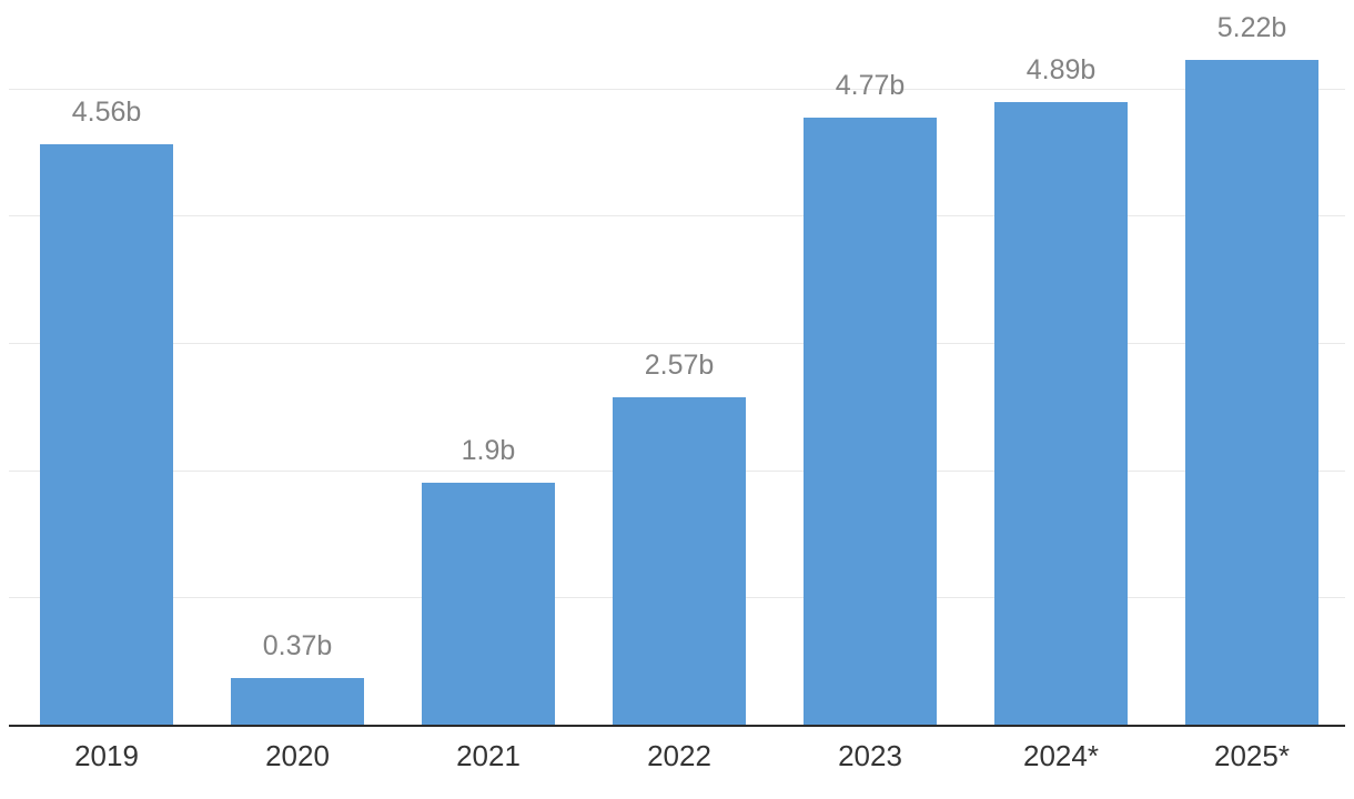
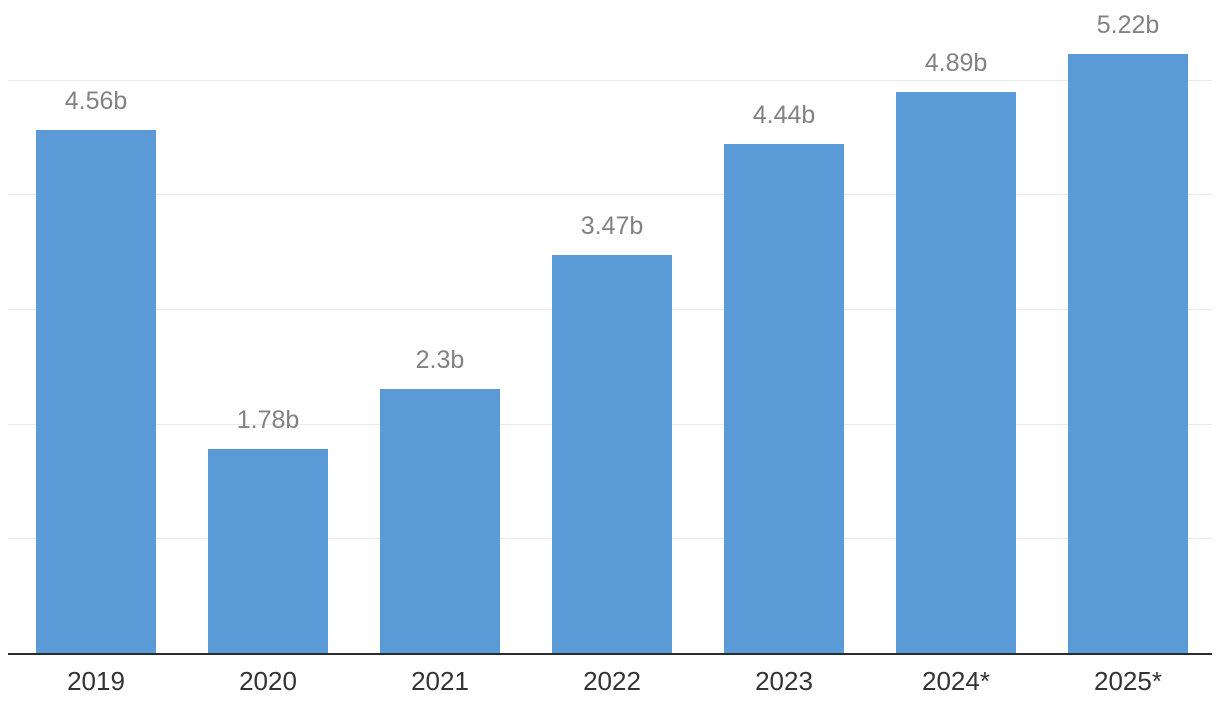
2020: 0.37b -> 1.78b
2021: 1.9b -> 2.3b
2022: 2.57b -> 3.47b
2023: 4.77b -> 4.44b
